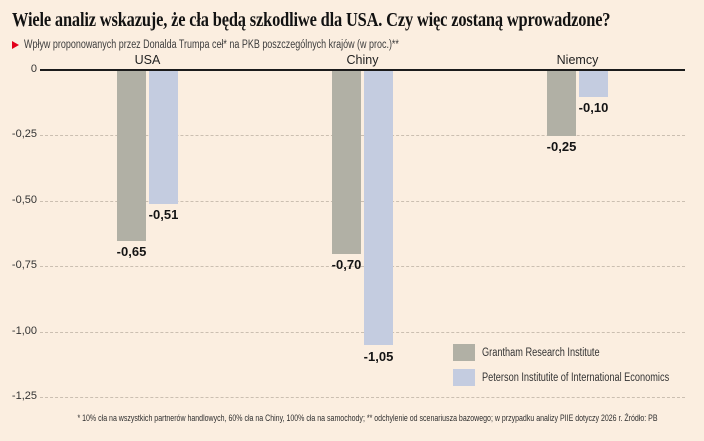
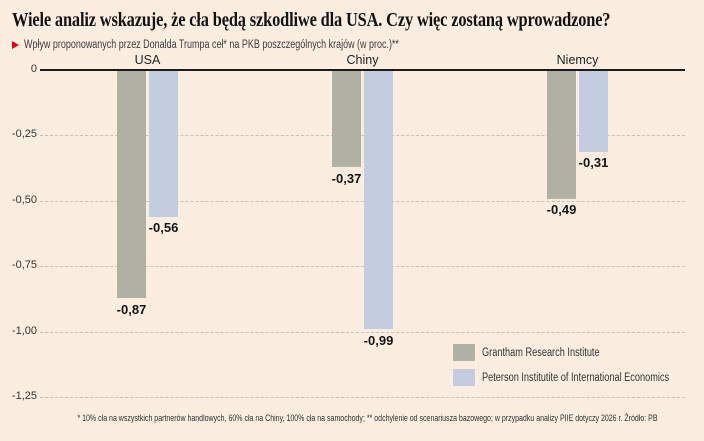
Grantham Research Institute/USA: -0,65 -> -0,87
Peterson Institutite of International Economics/USA: -0,51 -> -0,56
Grantham Research Institute/Chiny: -0,70 -> -0,37
Peterson Institutite of International Economics/Chiny: -1,05 -> -0,99
Grantham Research Institute/Niemcy: -0,25 -> -0,49
Peterson Institutite of International Economics/Niemcy: -0,10 -> -0,31
